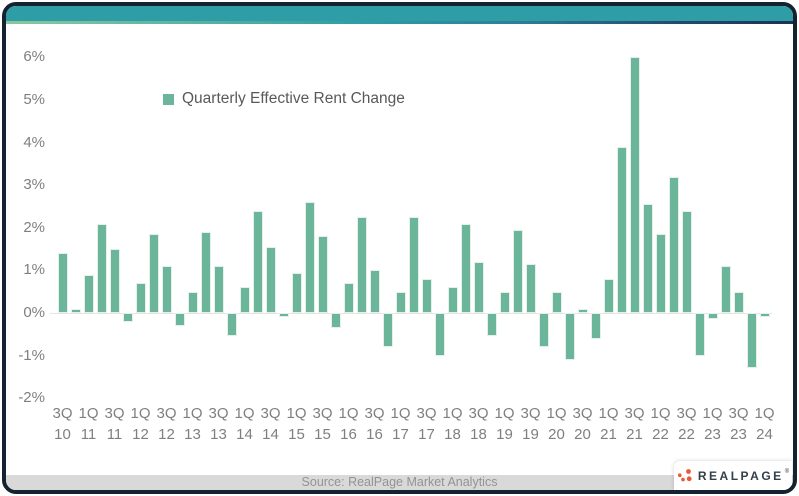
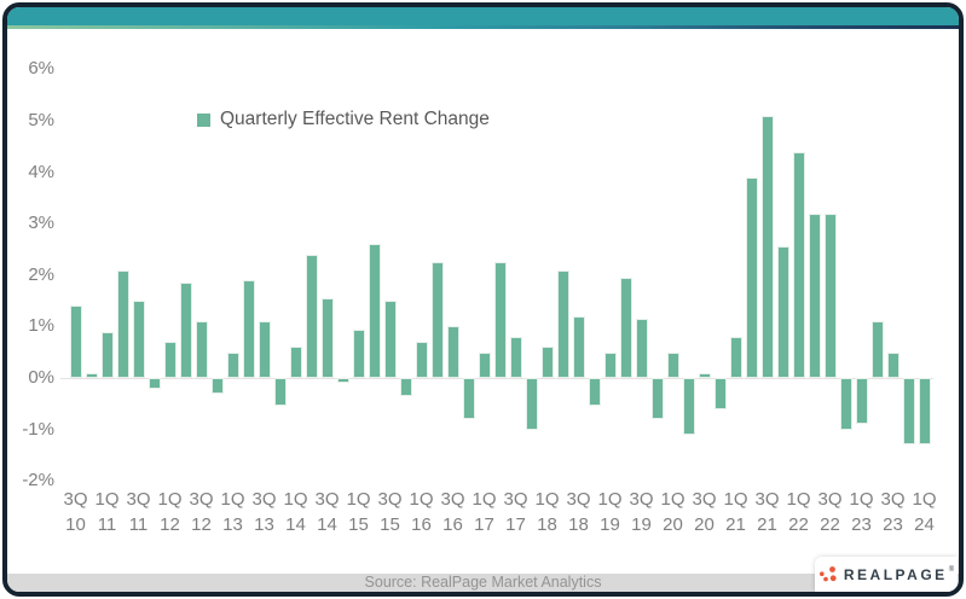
3Q15: 1.8% -> 1.5%
3Q21: 6.0% -> 5.1%
1Q22: 1.9% -> 4.4%
3Q22: 2.4% -> 3.2%
1Q23: -0.1% -> -0.9%
1Q24: -0.1% -> -1.3%
